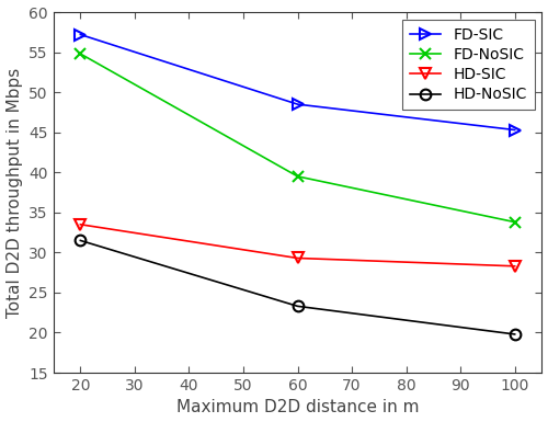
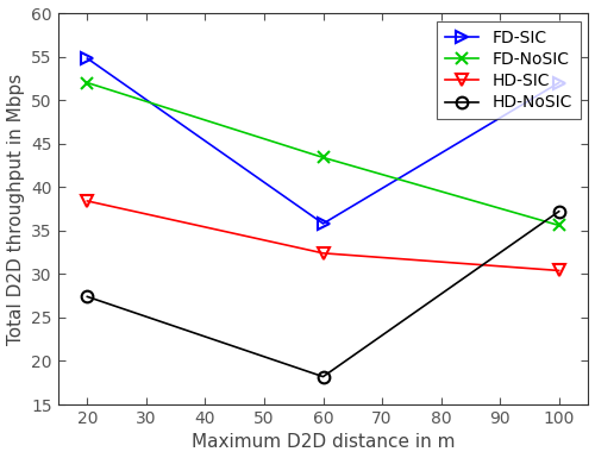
FD-SIC/20: 57.2 -> 54.8
FD-NoSIC/20: 54.8 -> 52.0
HD-SIC/20: 33.5 -> 38.4
HD-NoSIC/20: 31.5 -> 27.4
FD-SIC/60: 48.5 -> 35.8
FD-NoSIC/60: 39.5 -> 43.4
HD-SIC/60: 29.3 -> 32.4
HD-NoSIC/60: 23.3 -> 18.2
FD-SIC/100: 45.3 -> 52.0
FD-NoSIC/100: 33.8 -> 35.6
HD-SIC/100: 28.3 -> 30.4
HD-NoSIC/100: 19.8 -> 37.2
